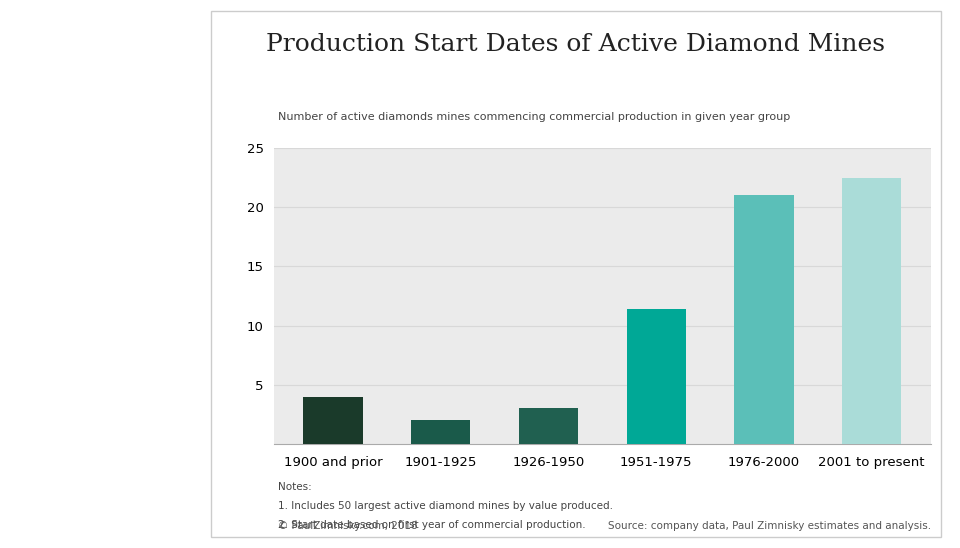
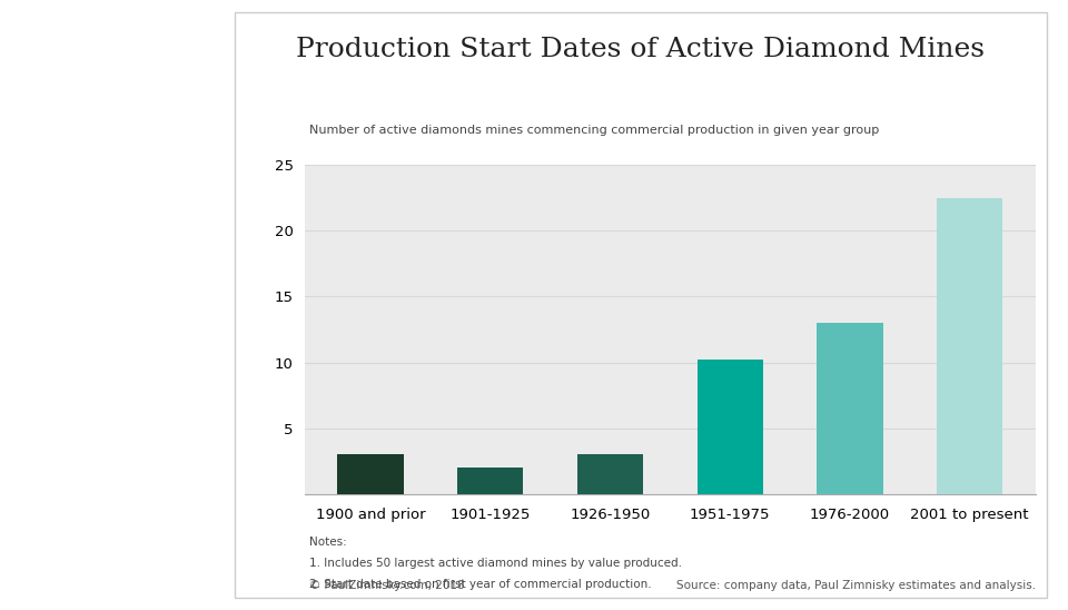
1900 and prior: 4.0 -> 3.0
1951-1975: 11.4 -> 10.2
1976-2000: 21.0 -> 13.0
